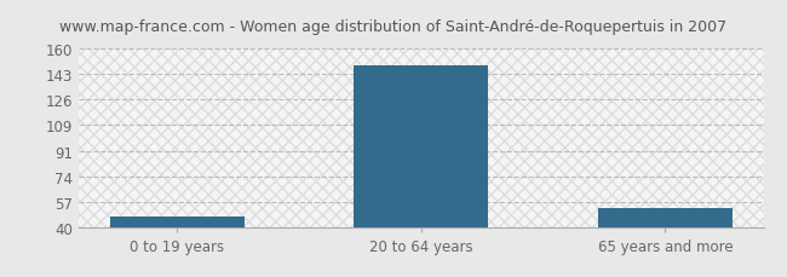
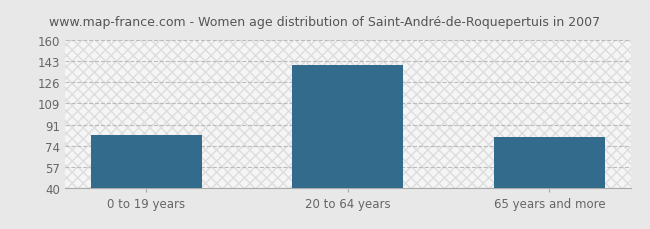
0 to 19 years: 47 -> 83
20 to 64 years: 149 -> 140
65 years and more: 53 -> 81
